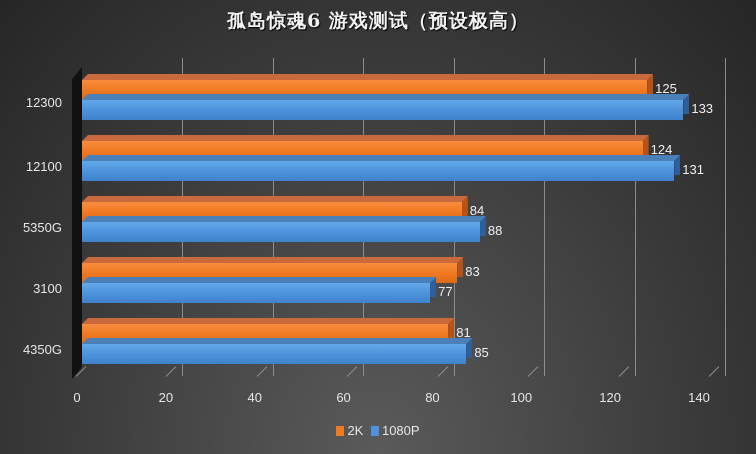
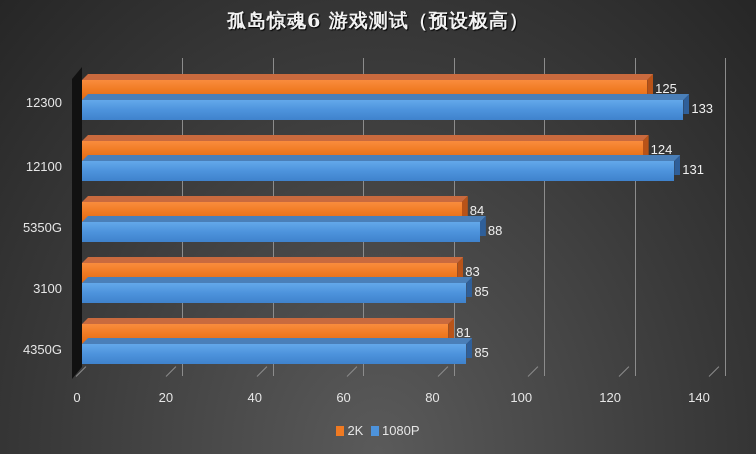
1080P/3100: 77 -> 85
